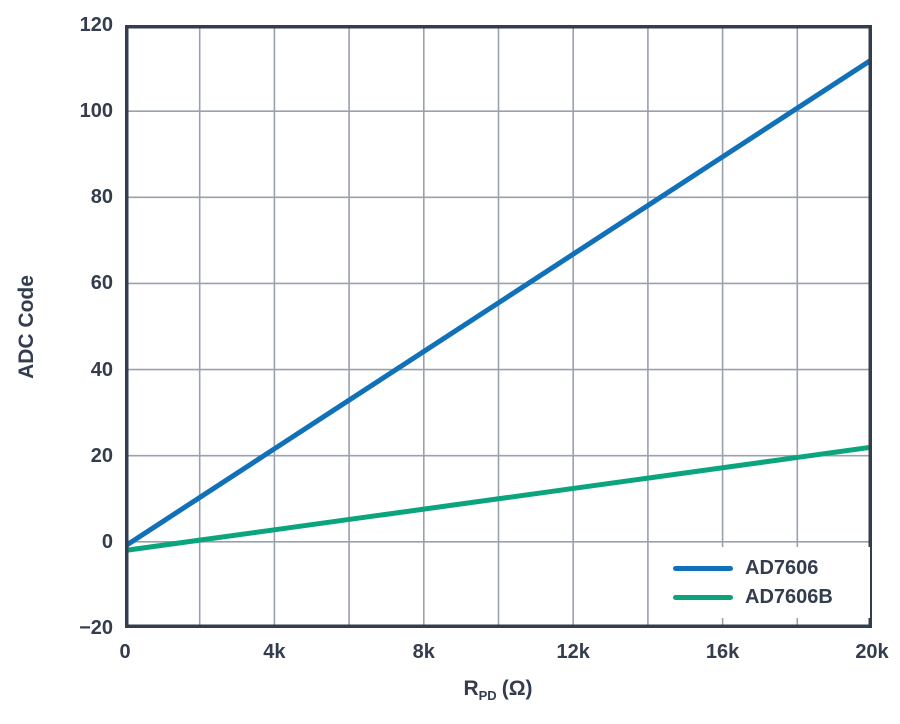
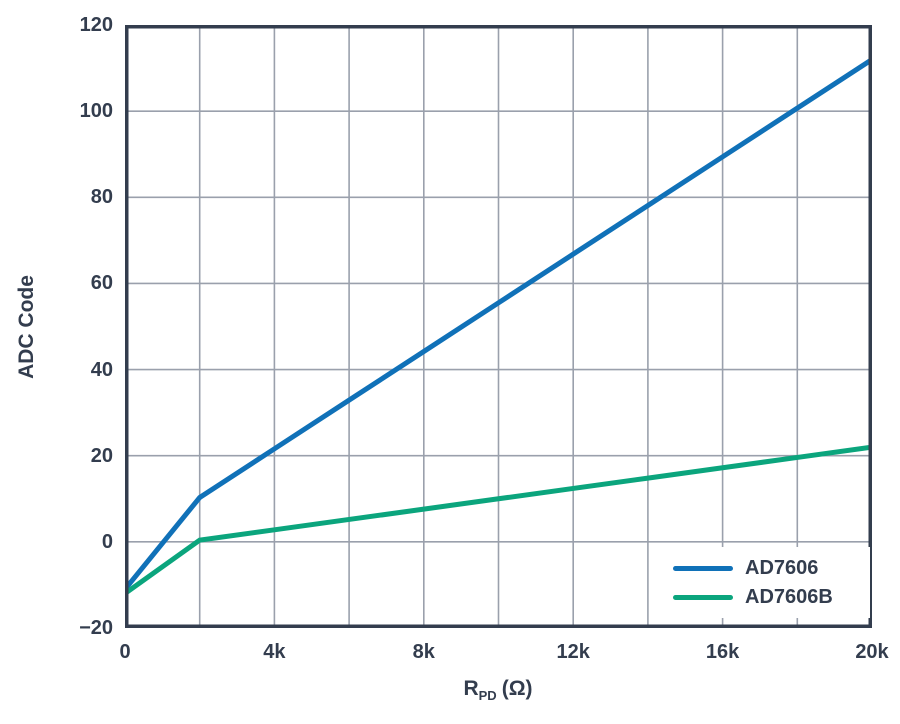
AD7606/0: -1 -> -11
AD7606B/0: -2 -> -12
